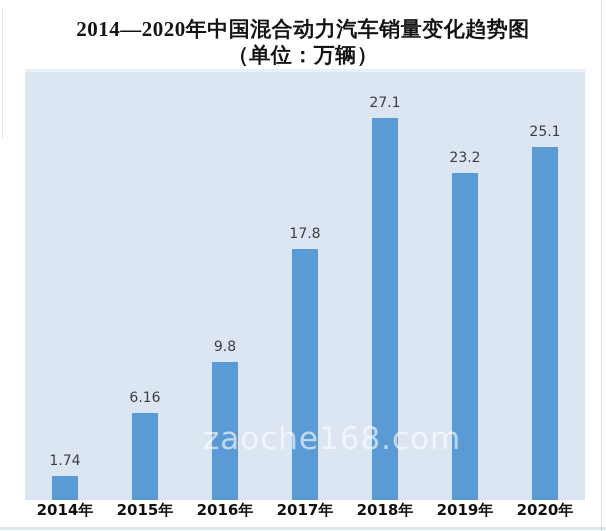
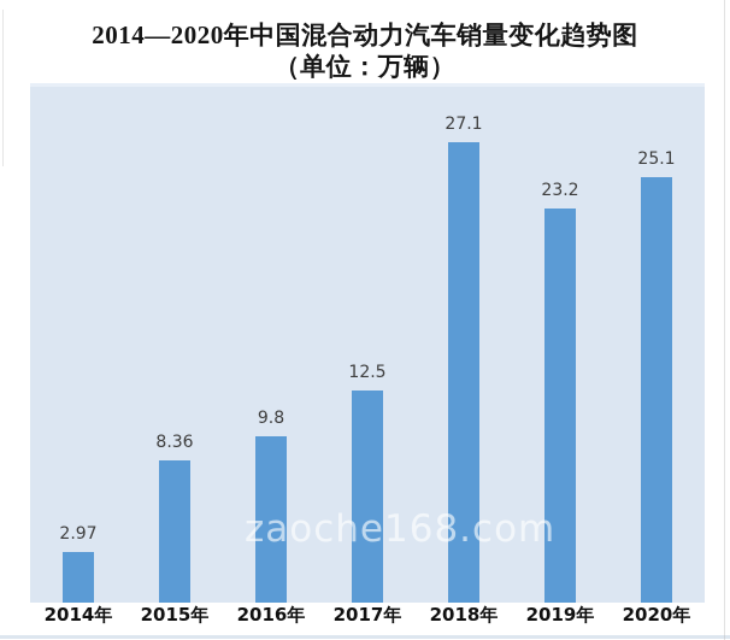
2014年: 1.74 -> 2.97
2015年: 6.16 -> 8.36
2017年: 17.8 -> 12.5
